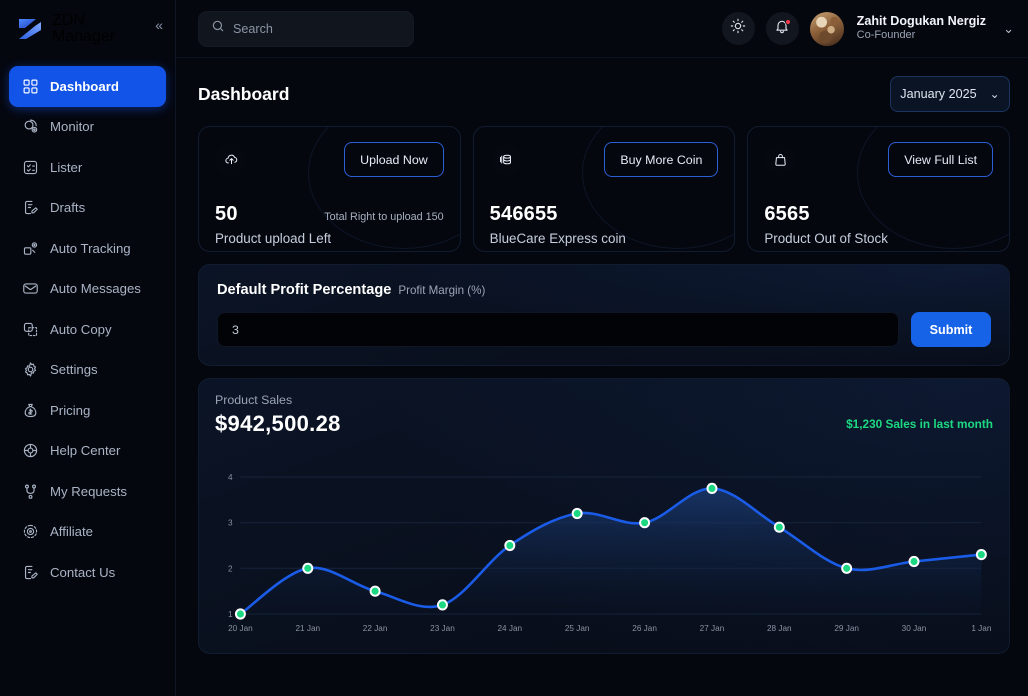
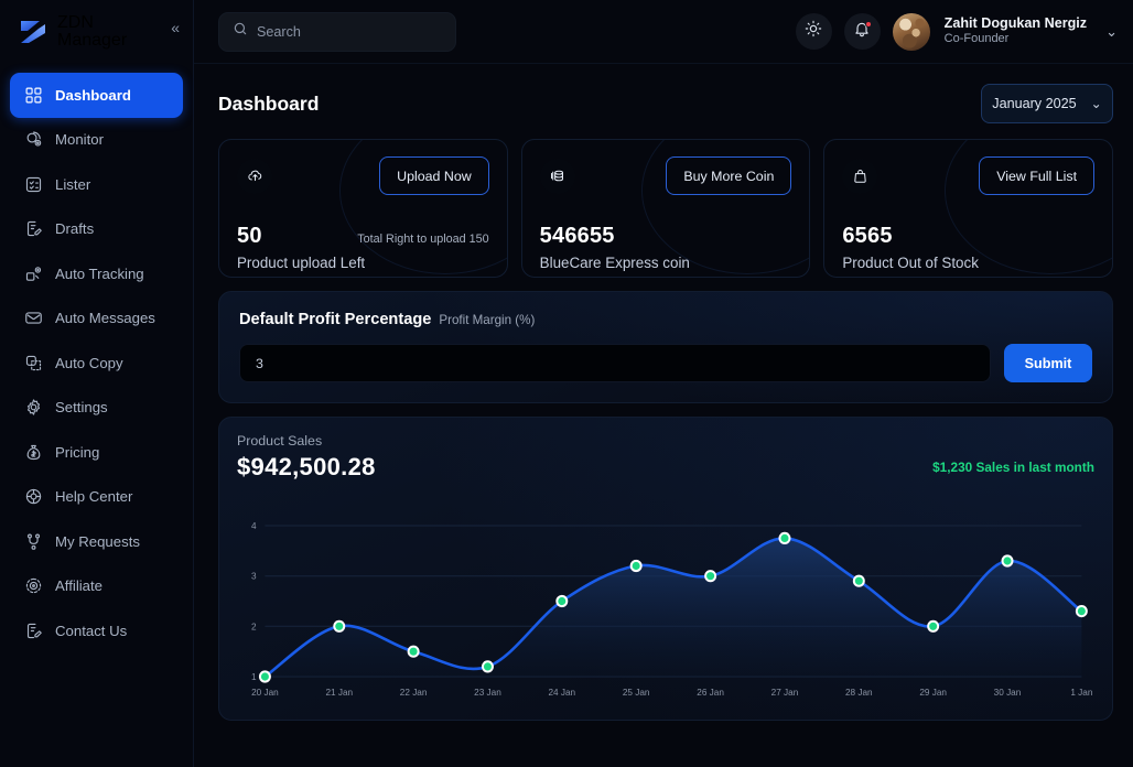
30 Jan: 2.1 -> 3.3
